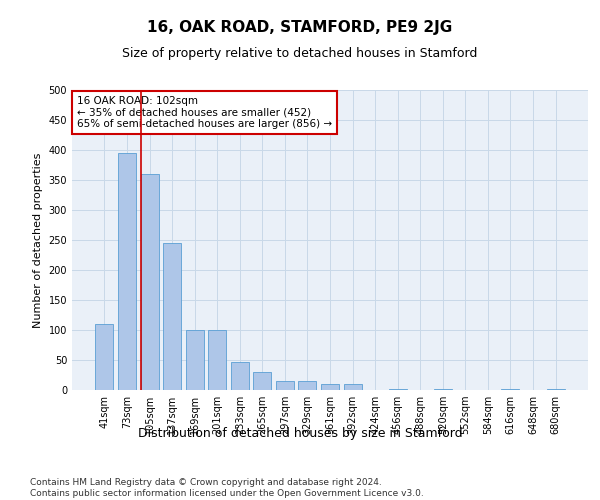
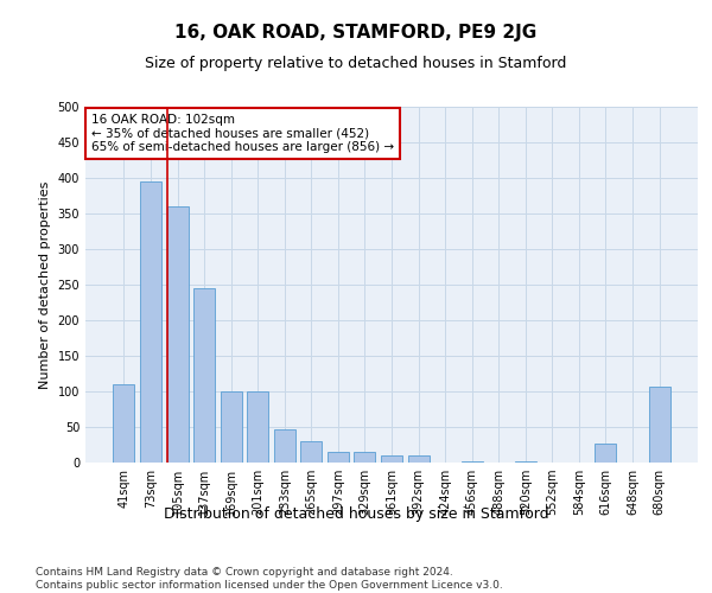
616sqm: 1 -> 26
680sqm: 1 -> 106
